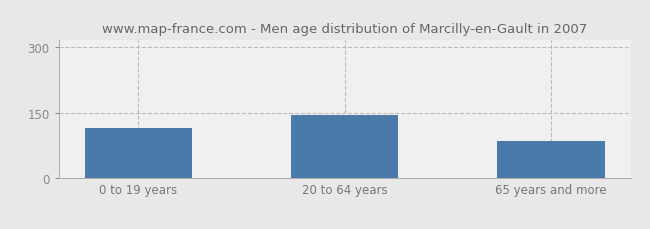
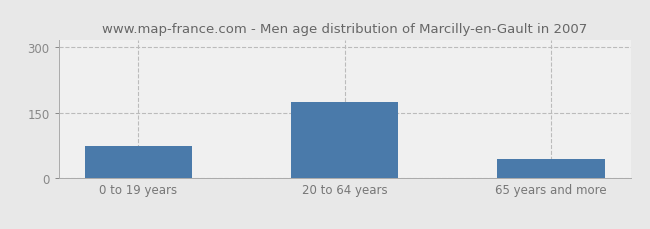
0 to 19 years: 115 -> 75
20 to 64 years: 145 -> 175
65 years and more: 85 -> 45
